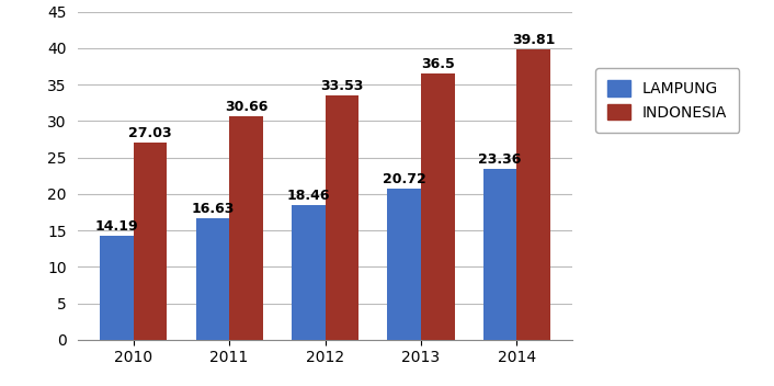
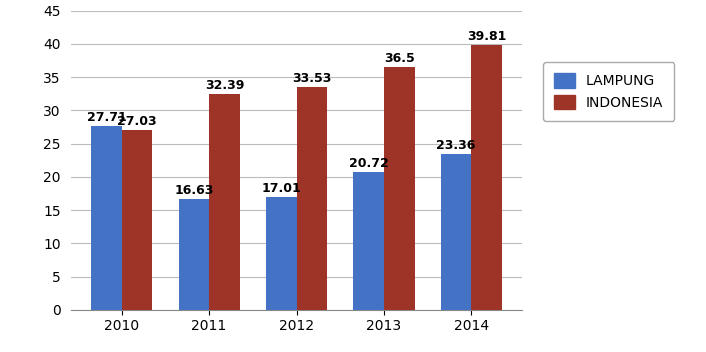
LAMPUNG/2010: 14.19 -> 27.71
INDONESIA/2011: 30.66 -> 32.39
LAMPUNG/2012: 18.46 -> 17.01
